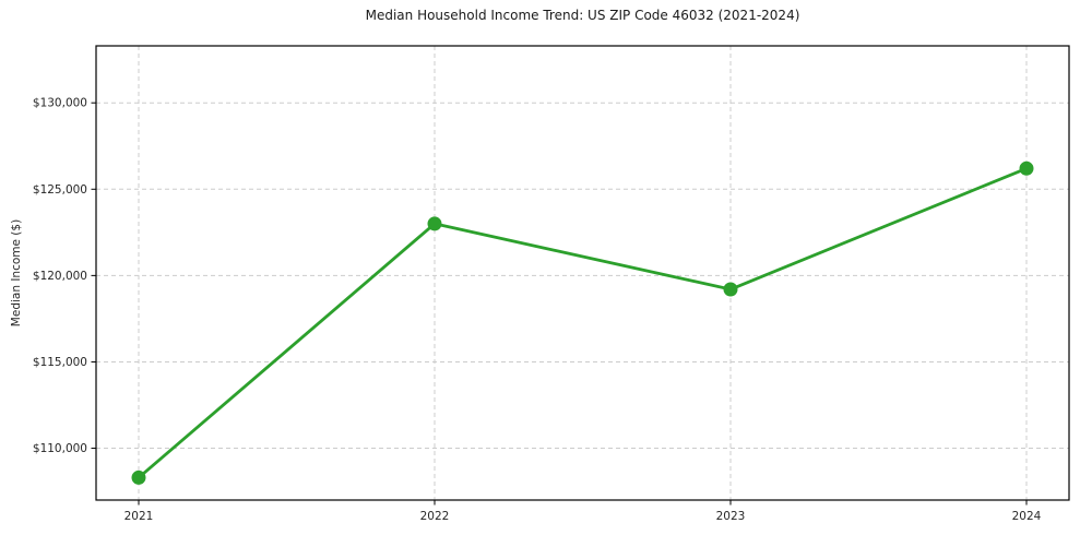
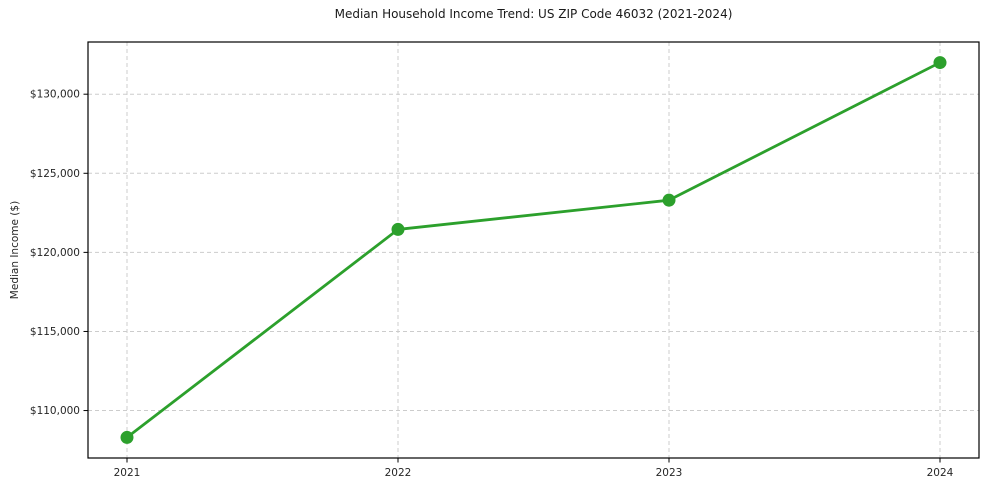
2022: $123000 -> $121400
2023: $119200 -> $123300
2024: $126200 -> $132000
